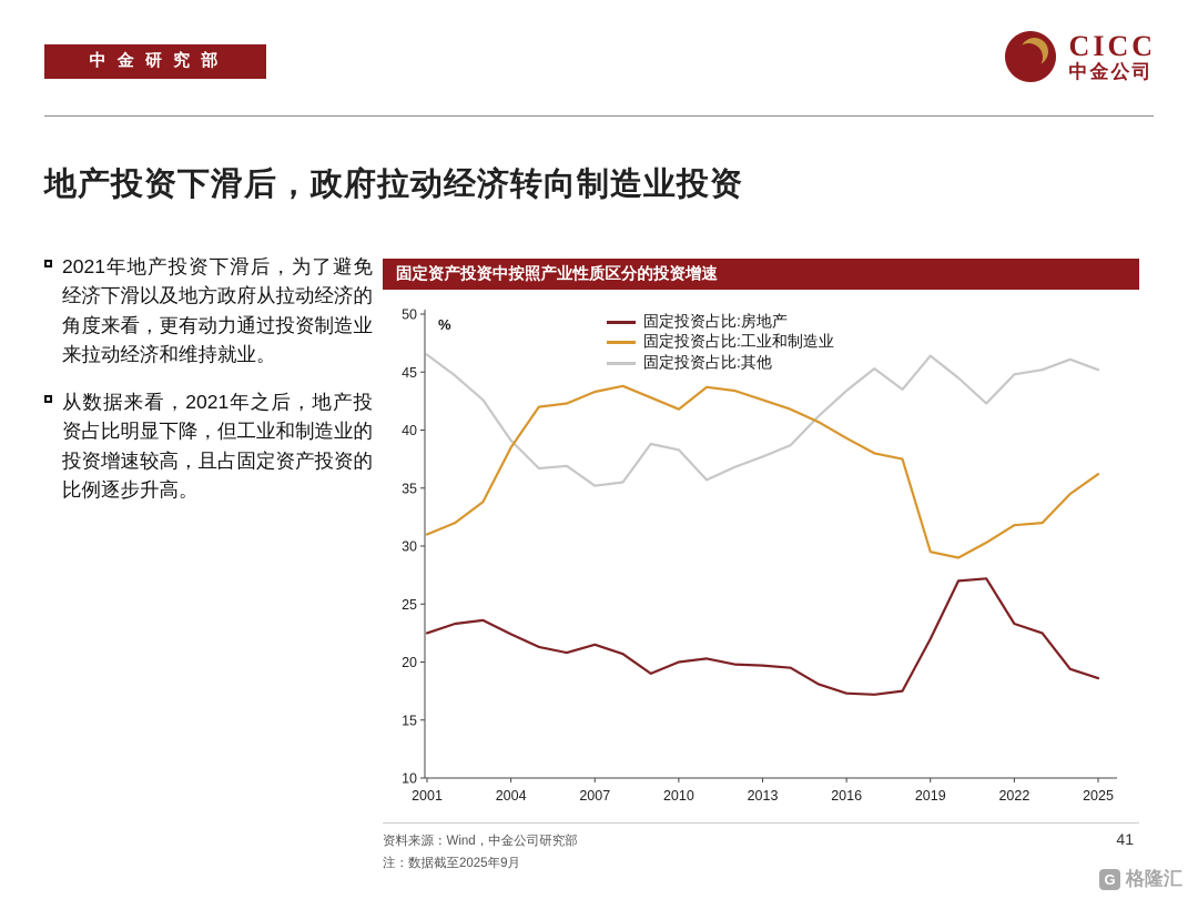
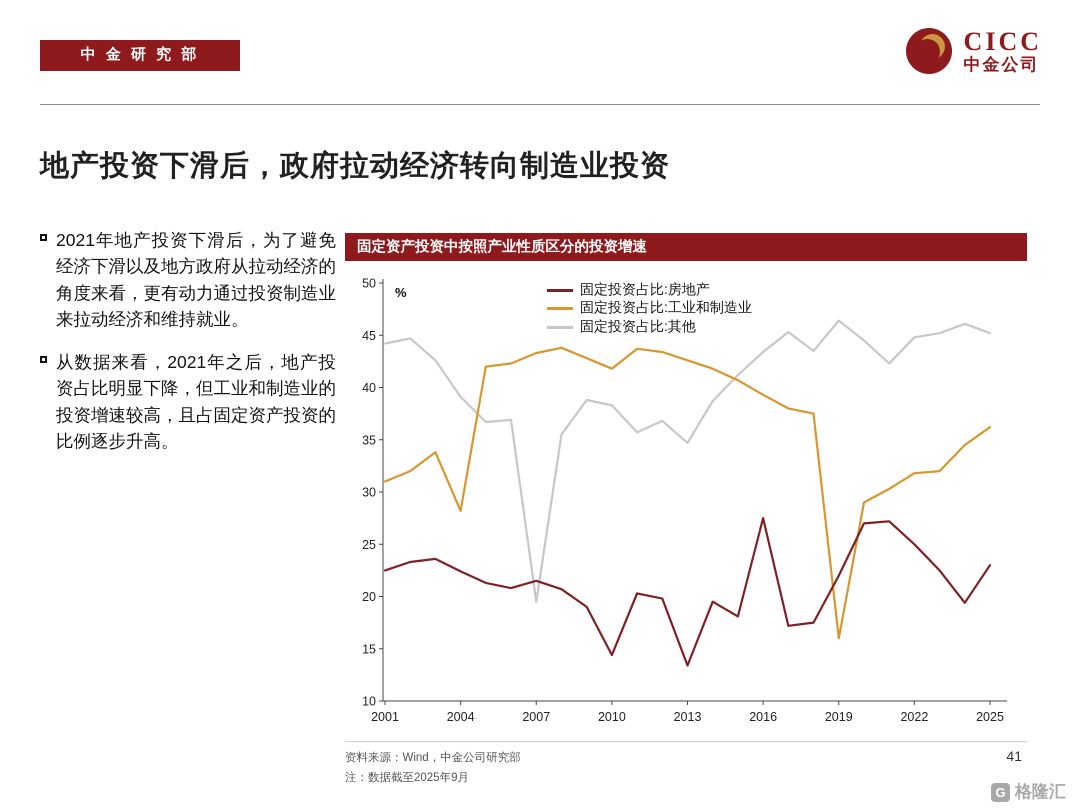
固定投资占比:其他/2001: 46.5 -> 44.2
固定投资占比:工业和制造业/2004: 38.5 -> 28.2
固定投资占比:其他/2007: 35.2 -> 19.5
固定投资占比:房地产/2010: 20.0 -> 14.4
固定投资占比:房地产/2013: 19.7 -> 13.4
固定投资占比:其他/2013: 37.7 -> 34.7
固定投资占比:房地产/2016: 17.3 -> 27.5
固定投资占比:工业和制造业/2019: 29.5 -> 16.0
固定投资占比:房地产/2022: 23.3 -> 25.0
固定投资占比:房地产/2025: 18.6 -> 23.0
